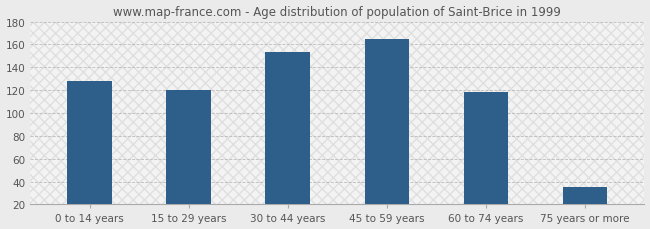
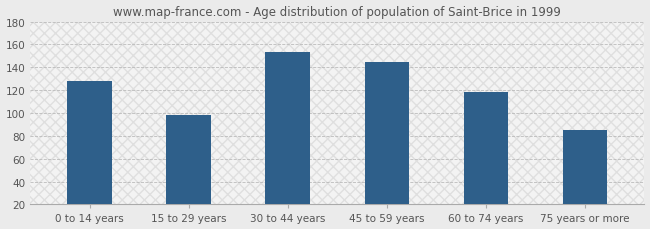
15 to 29 years: 120 -> 98
45 to 59 years: 165 -> 145
75 years or more: 35 -> 85
